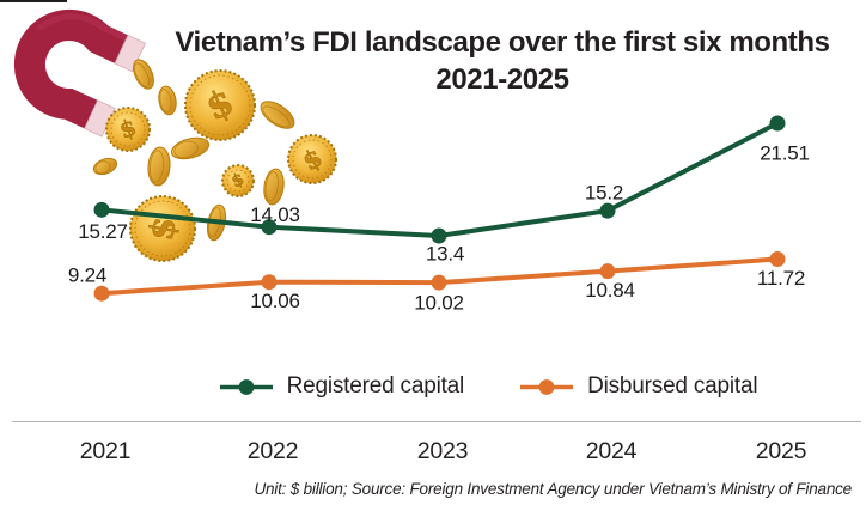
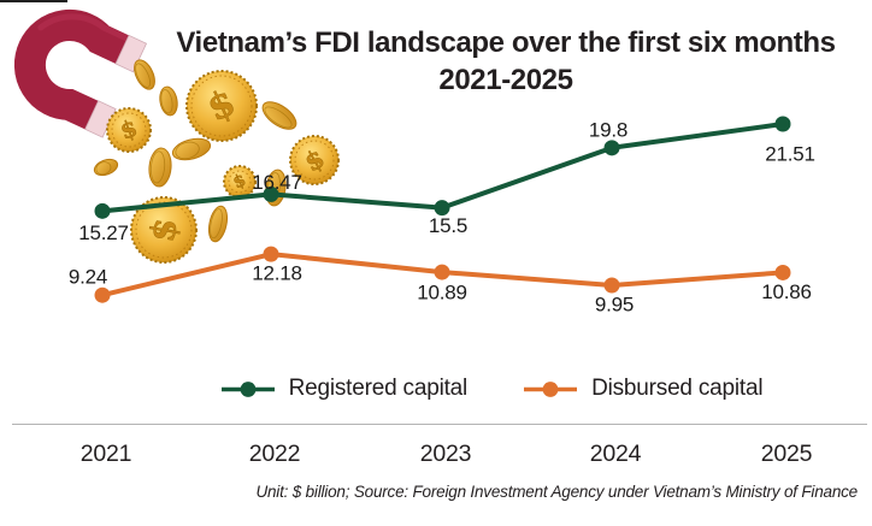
Registered capital/2022: 14.03 -> 16.47
Disbursed capital/2022: 10.06 -> 12.18
Registered capital/2023: 13.4 -> 15.5
Disbursed capital/2023: 10.02 -> 10.89
Registered capital/2024: 15.2 -> 19.8
Disbursed capital/2024: 10.84 -> 9.95
Disbursed capital/2025: 11.72 -> 10.86
